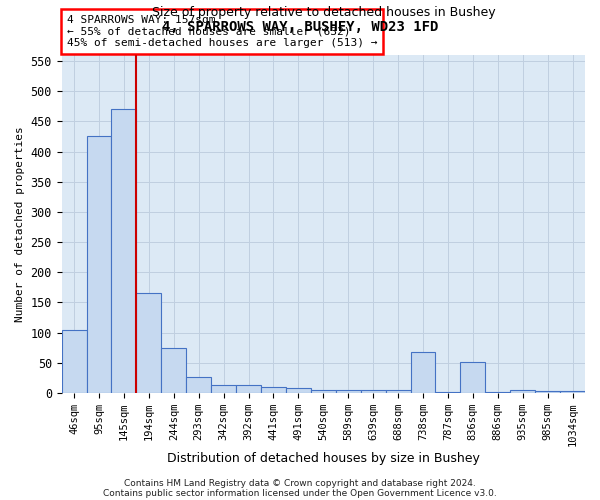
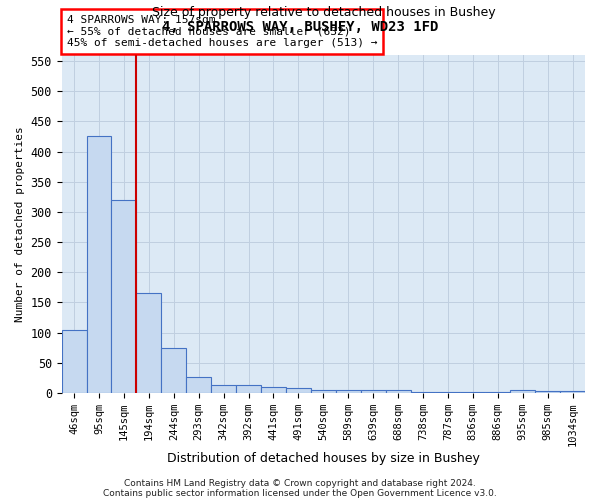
145sqm: 470 -> 320
738sqm: 68 -> 2
836sqm: 52 -> 2
